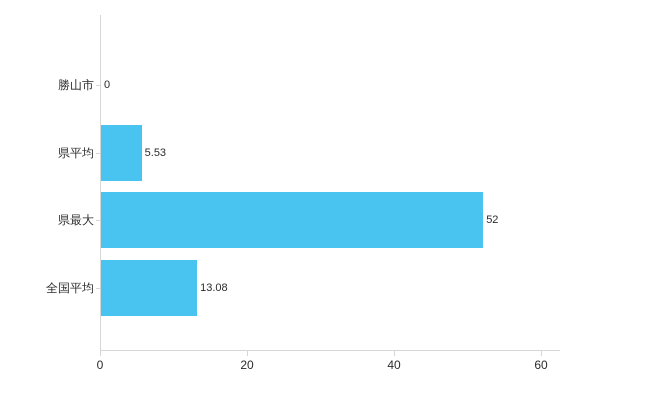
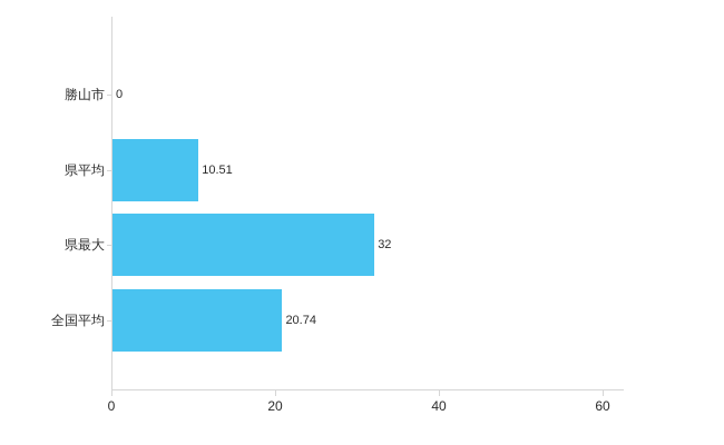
県平均: 5.53 -> 10.51
県最大: 52 -> 32
全国平均: 13.08 -> 20.74
